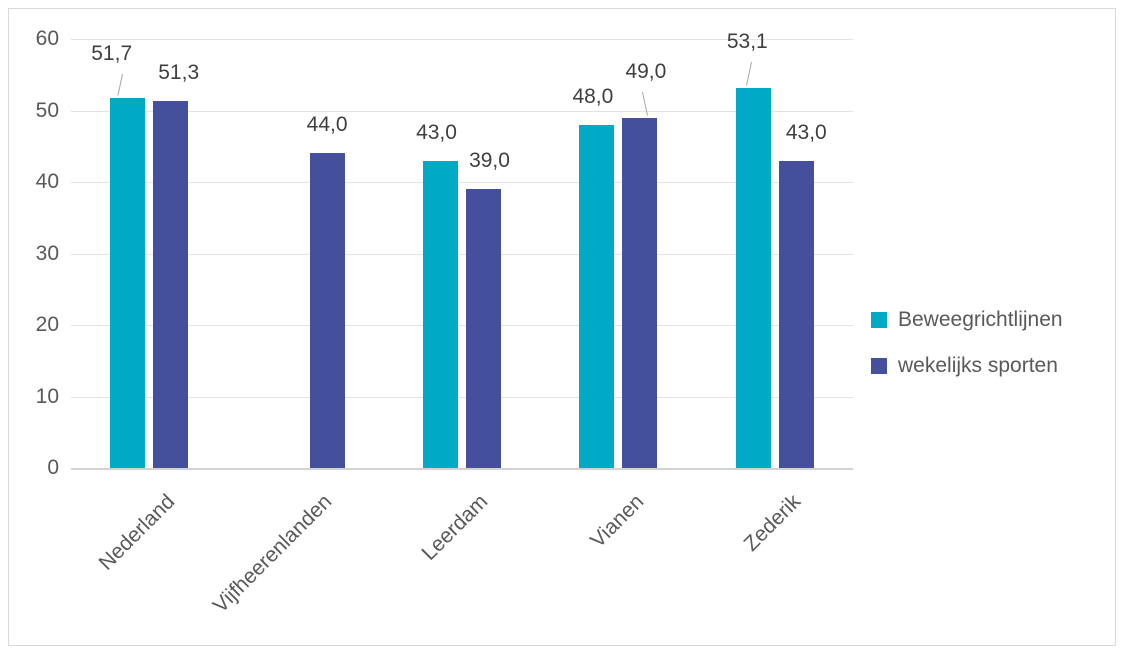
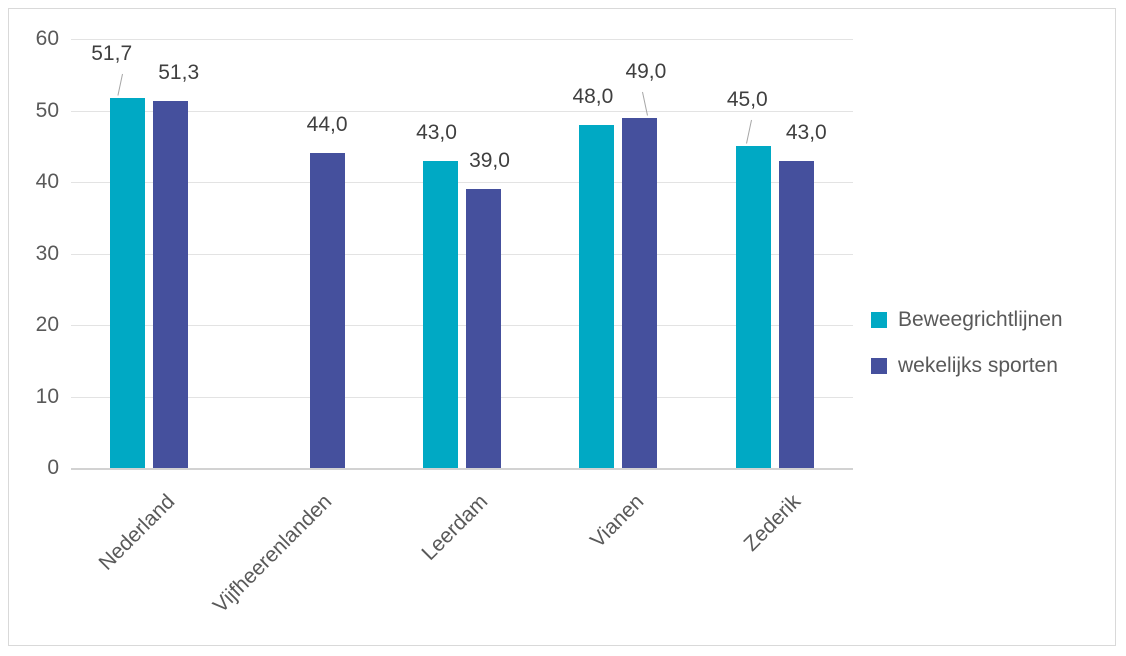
Beweegrichtlijnen/Zederik: 53,1 -> 45,0
